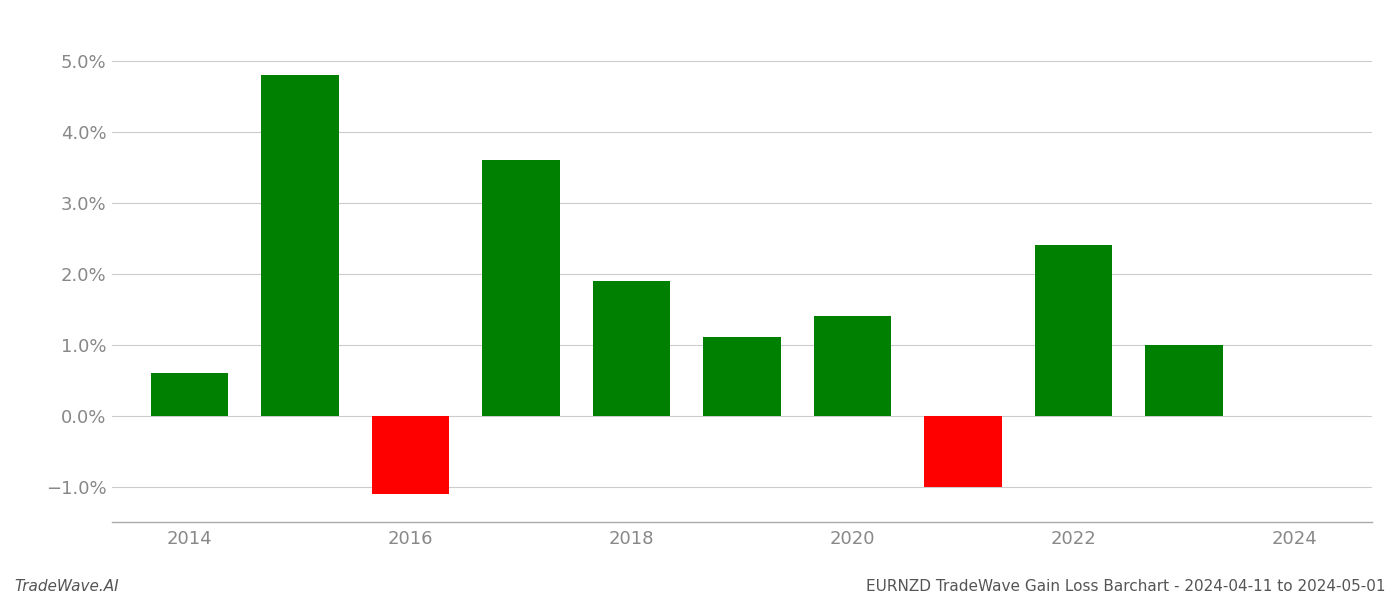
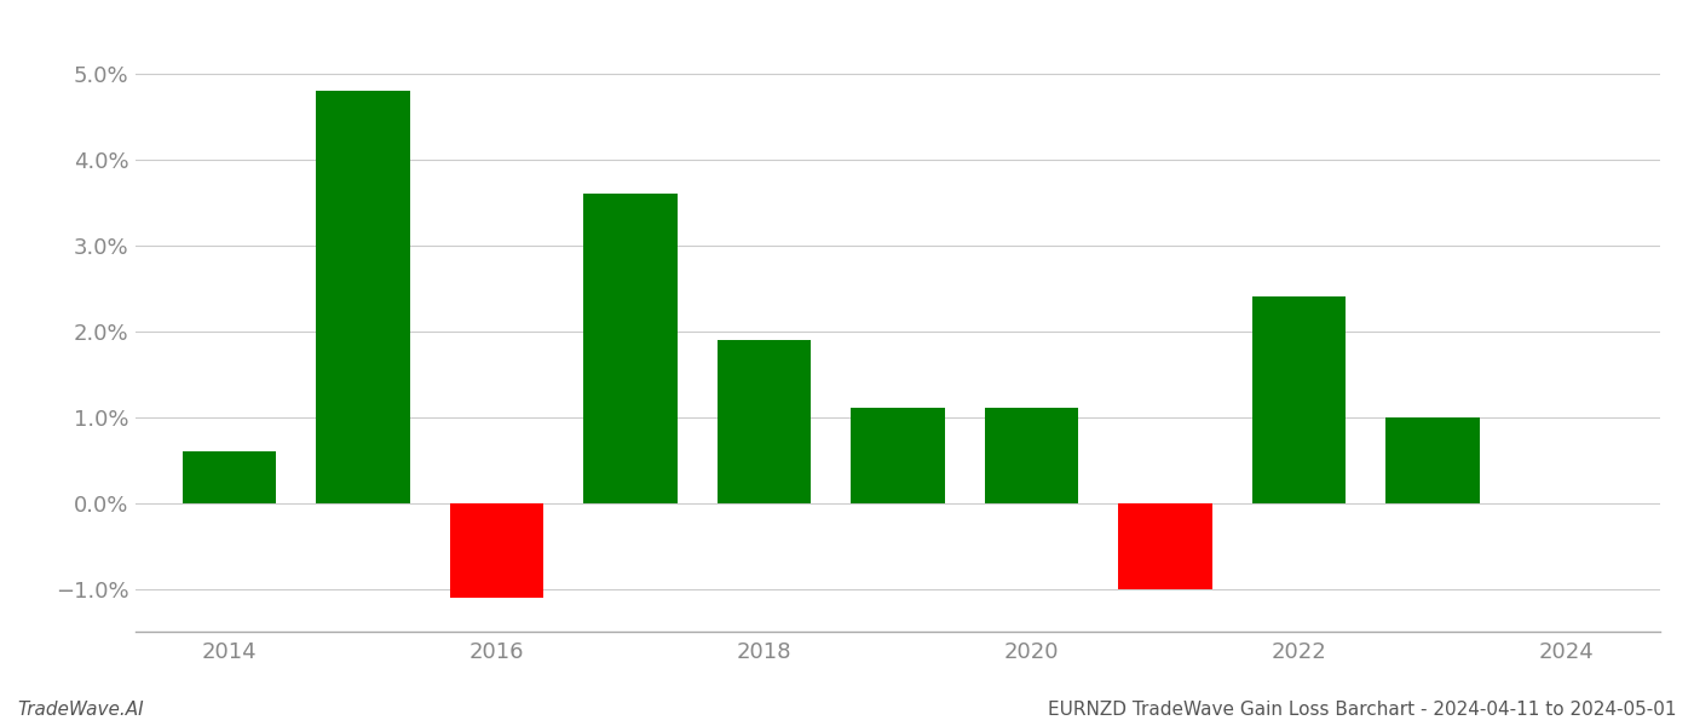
2020: 1.4% -> 1.1%
